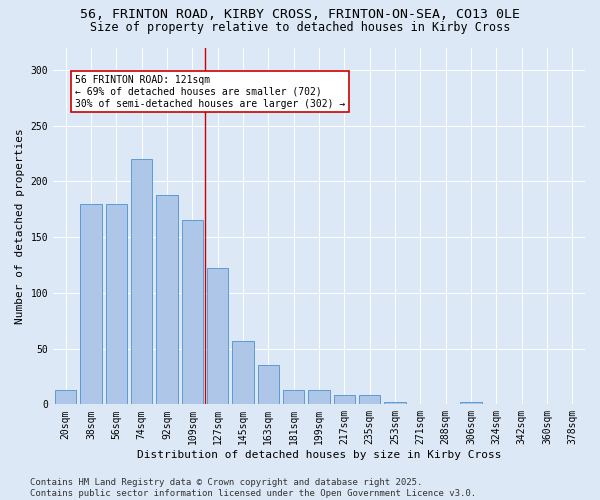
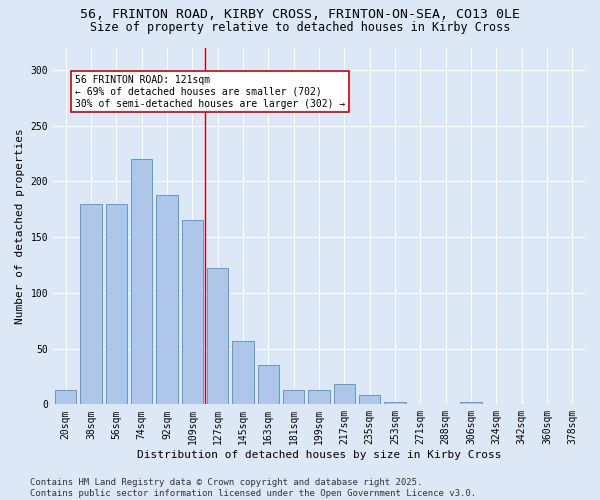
217sqm: 8 -> 18
